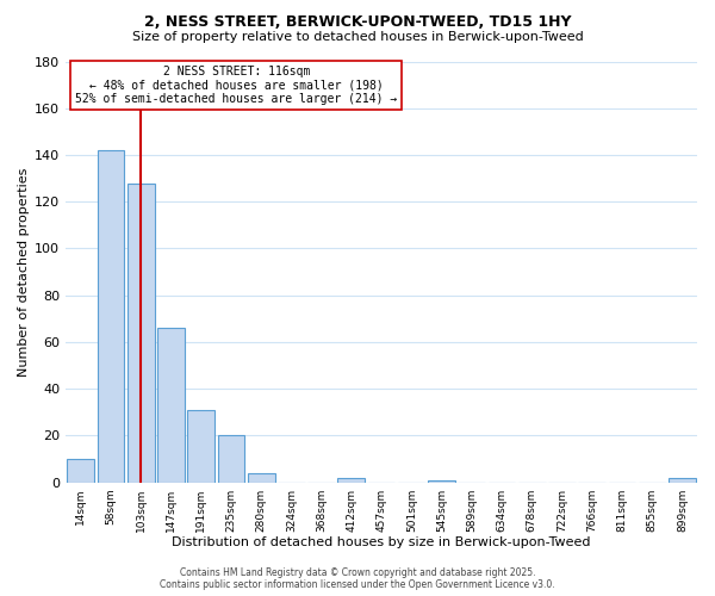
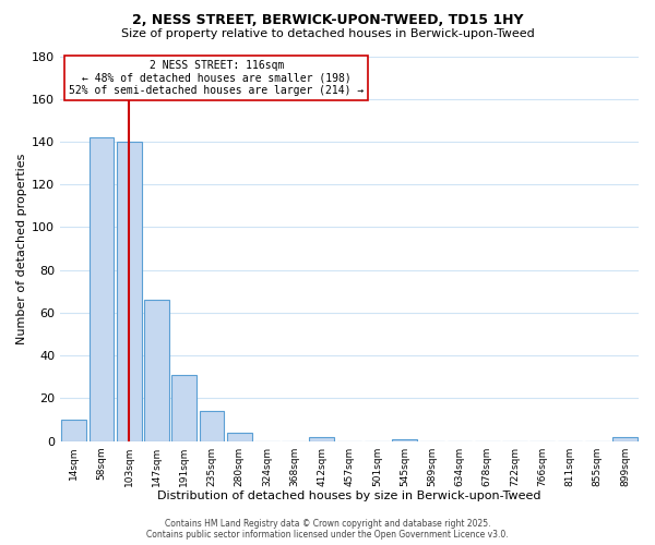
103sqm: 128 -> 140
235sqm: 20 -> 14
